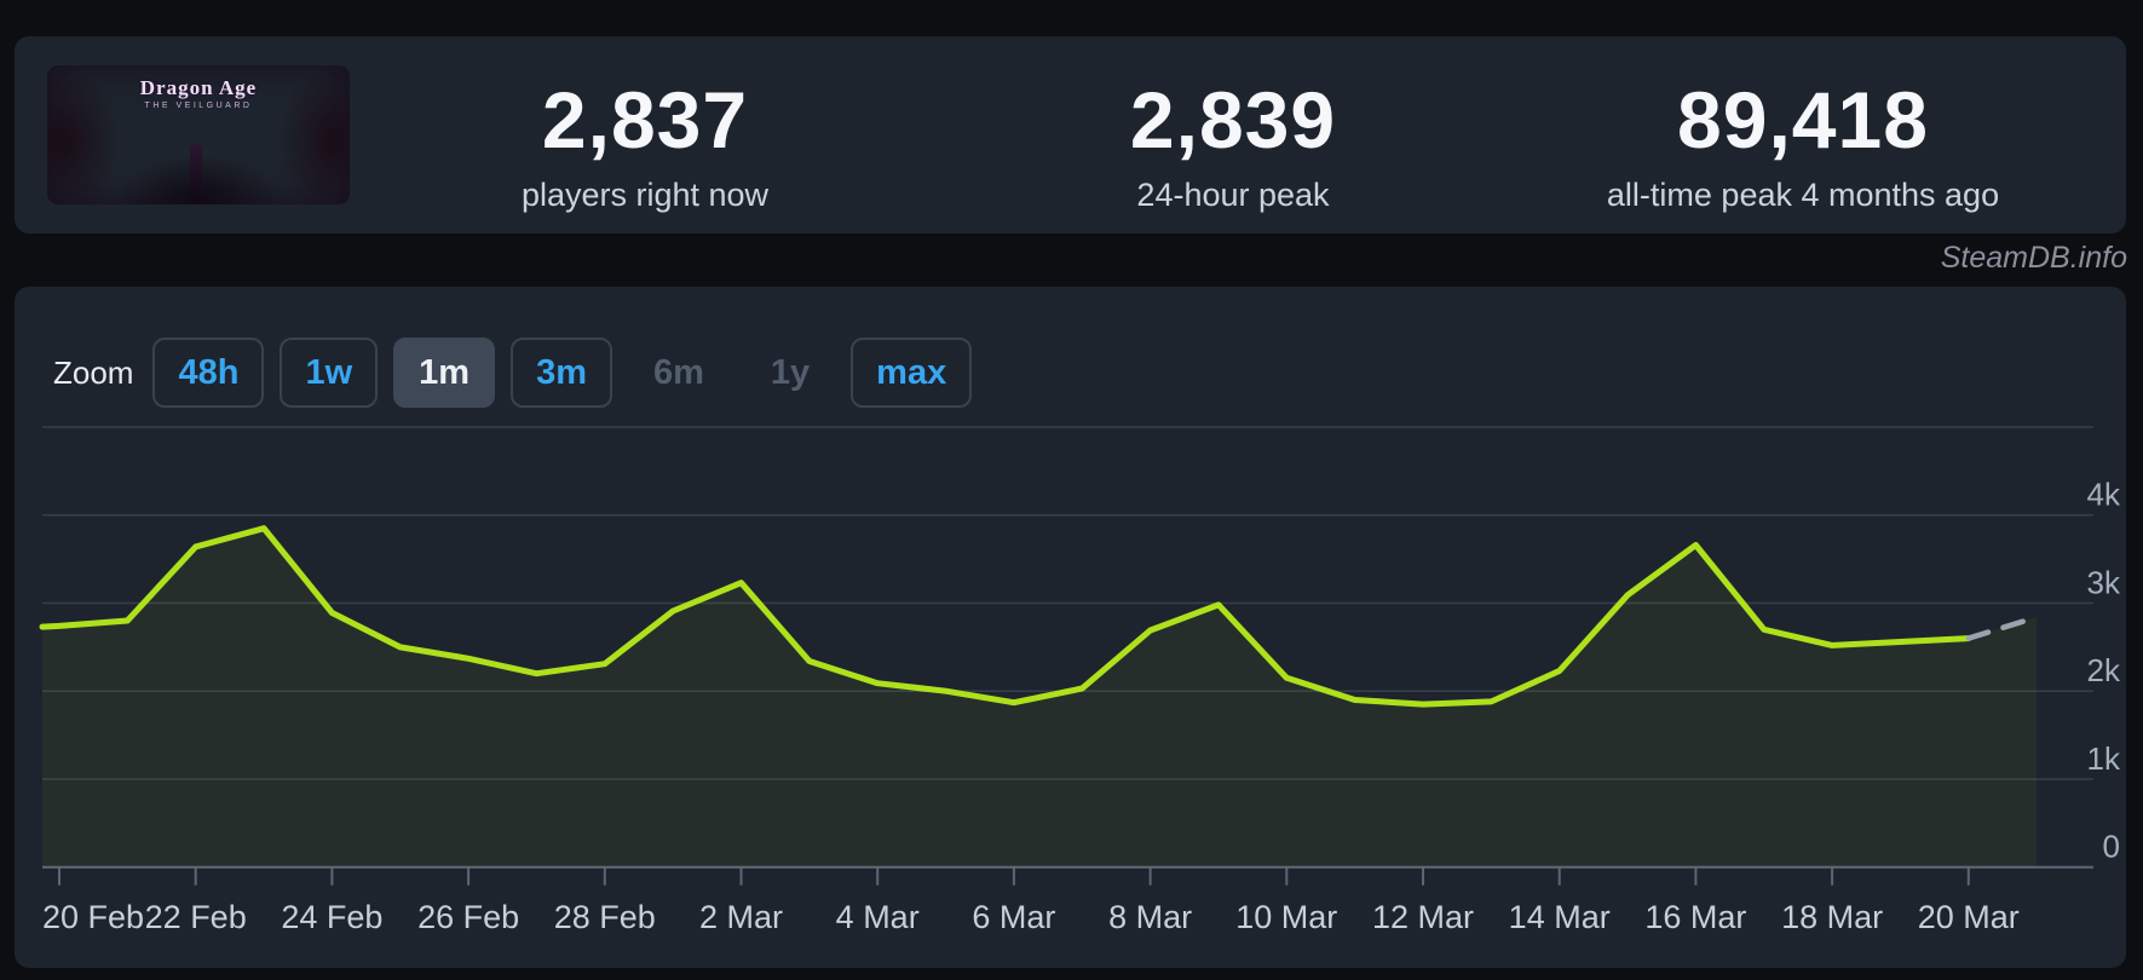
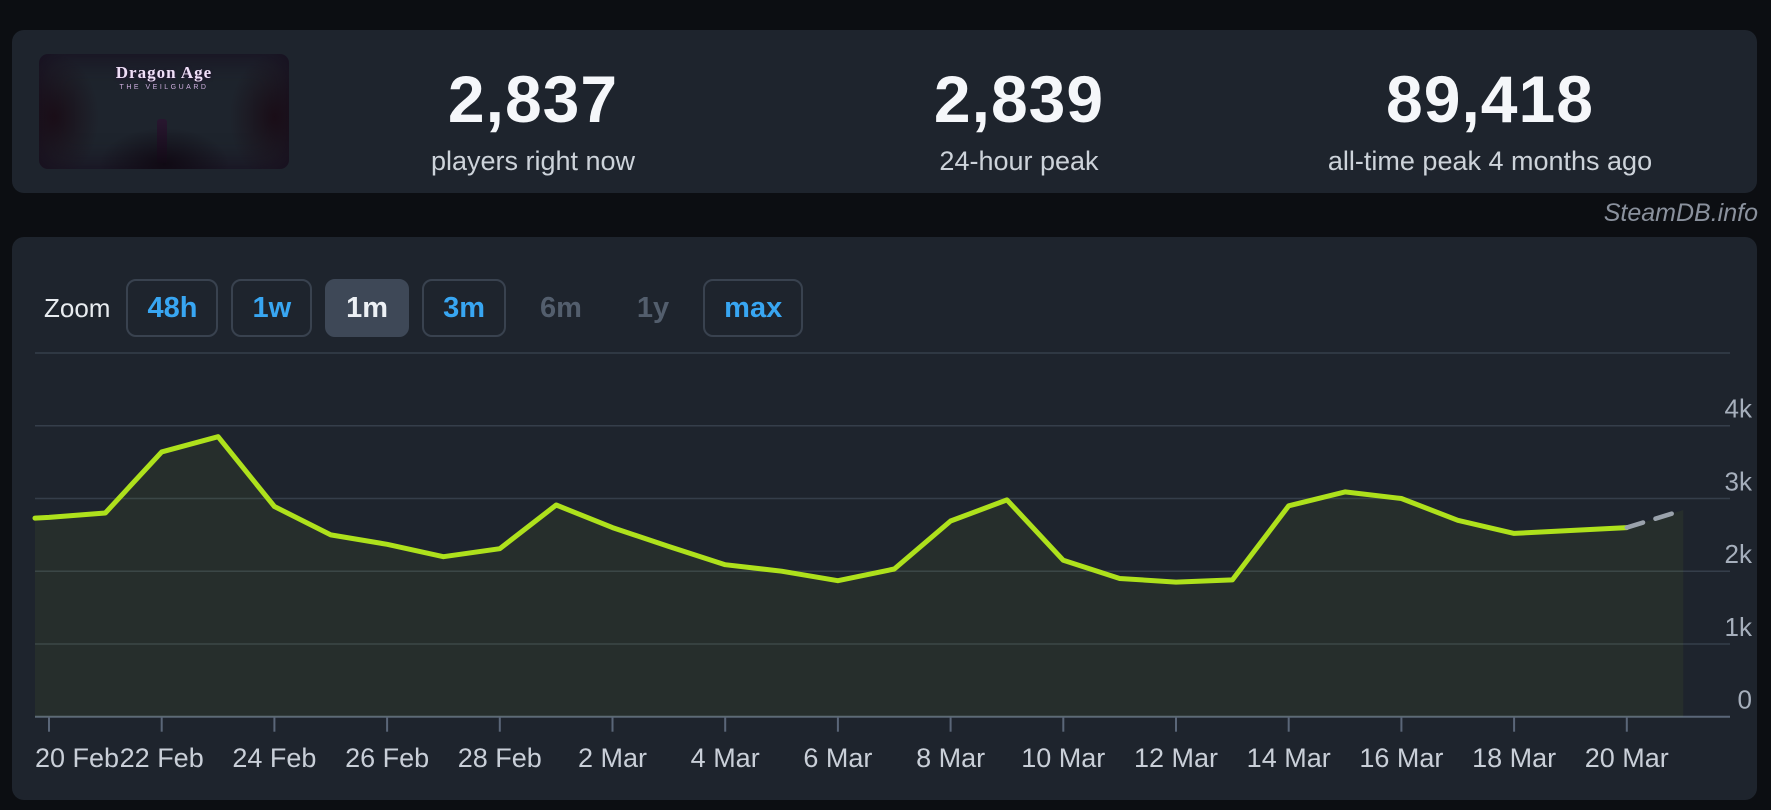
2 Mar: 3.2k -> 2.6k
14 Mar: 2.2k -> 2.9k
16 Mar: 3.7k -> 3.0k
